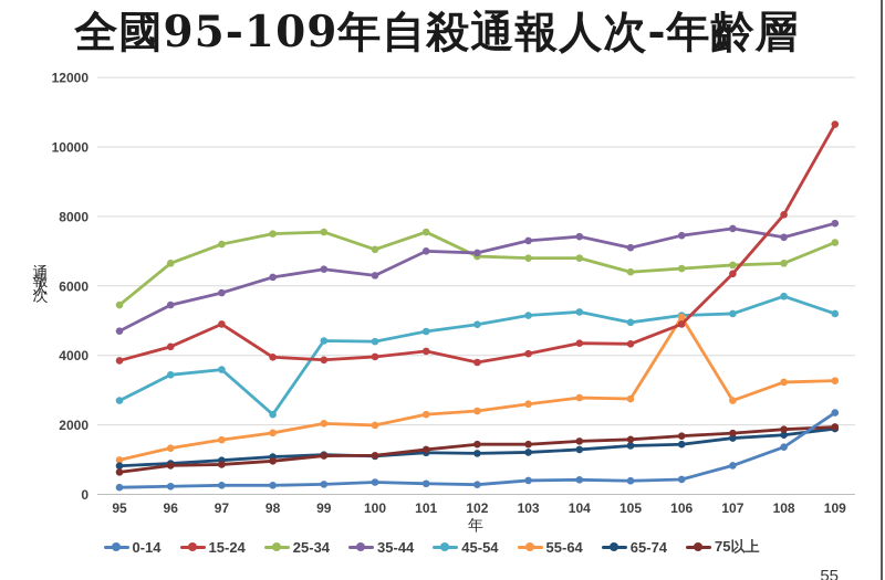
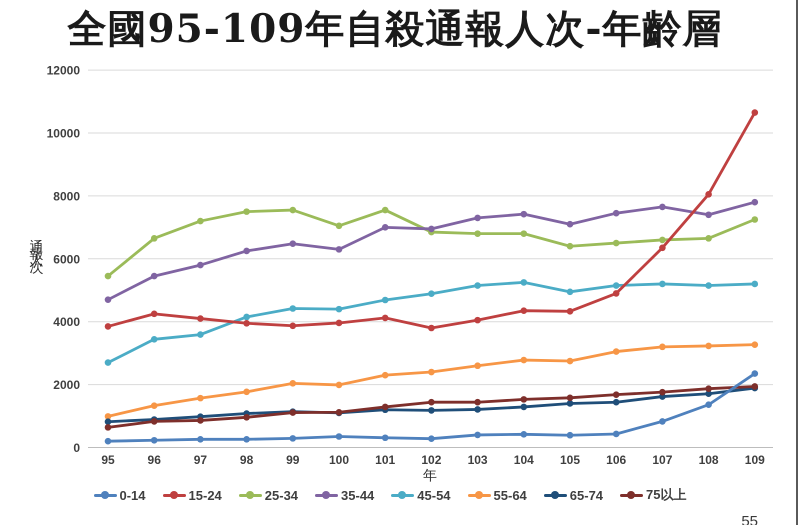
15-24/97: 4900 -> 4100
45-54/98: 2300 -> 4200
55-64/106: 5100 -> 3000
55-64/107: 2700 -> 3200
45-54/108: 5700 -> 5200
